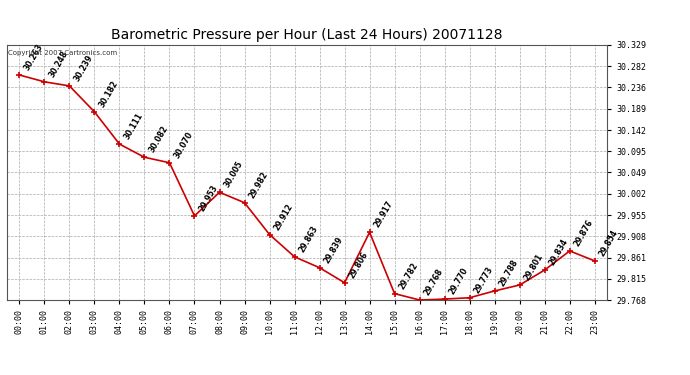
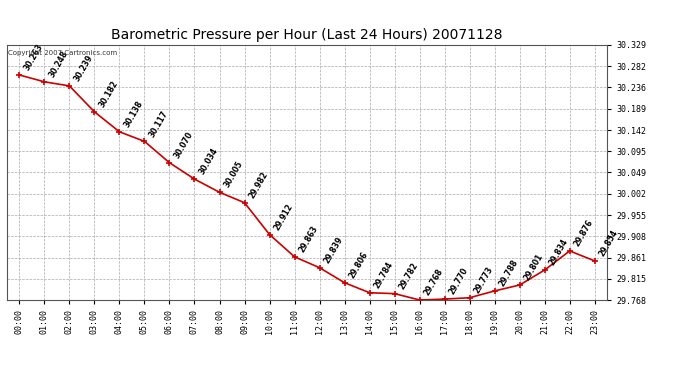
04:00: 30.111 -> 30.138
05:00: 30.082 -> 30.117
07:00: 29.953 -> 30.034
14:00: 29.917 -> 29.784
